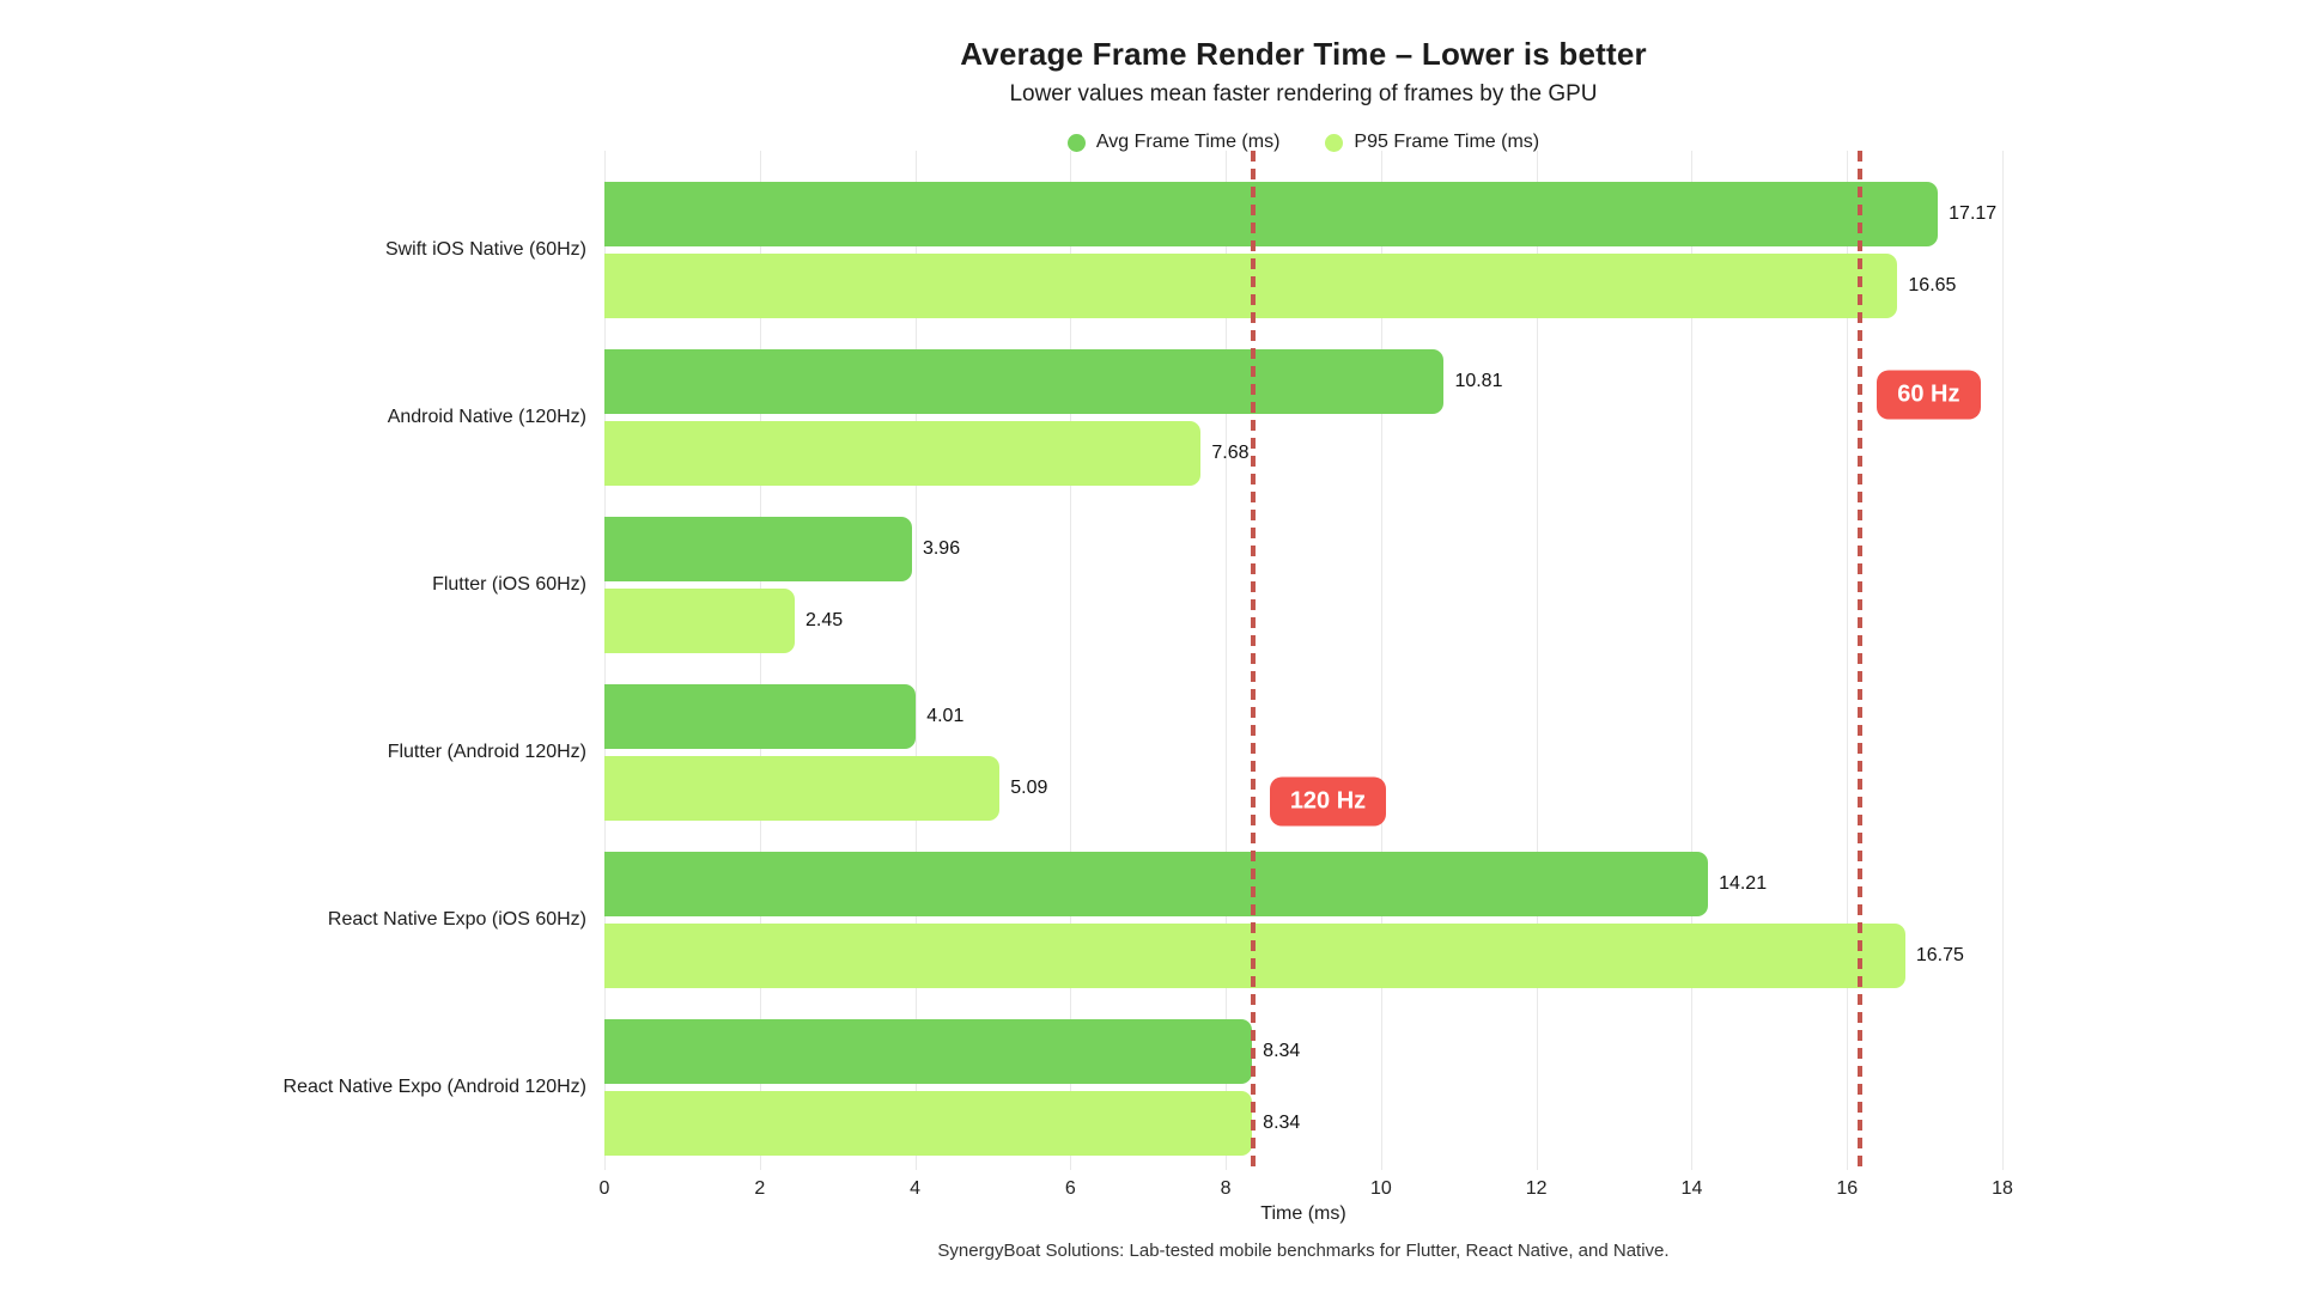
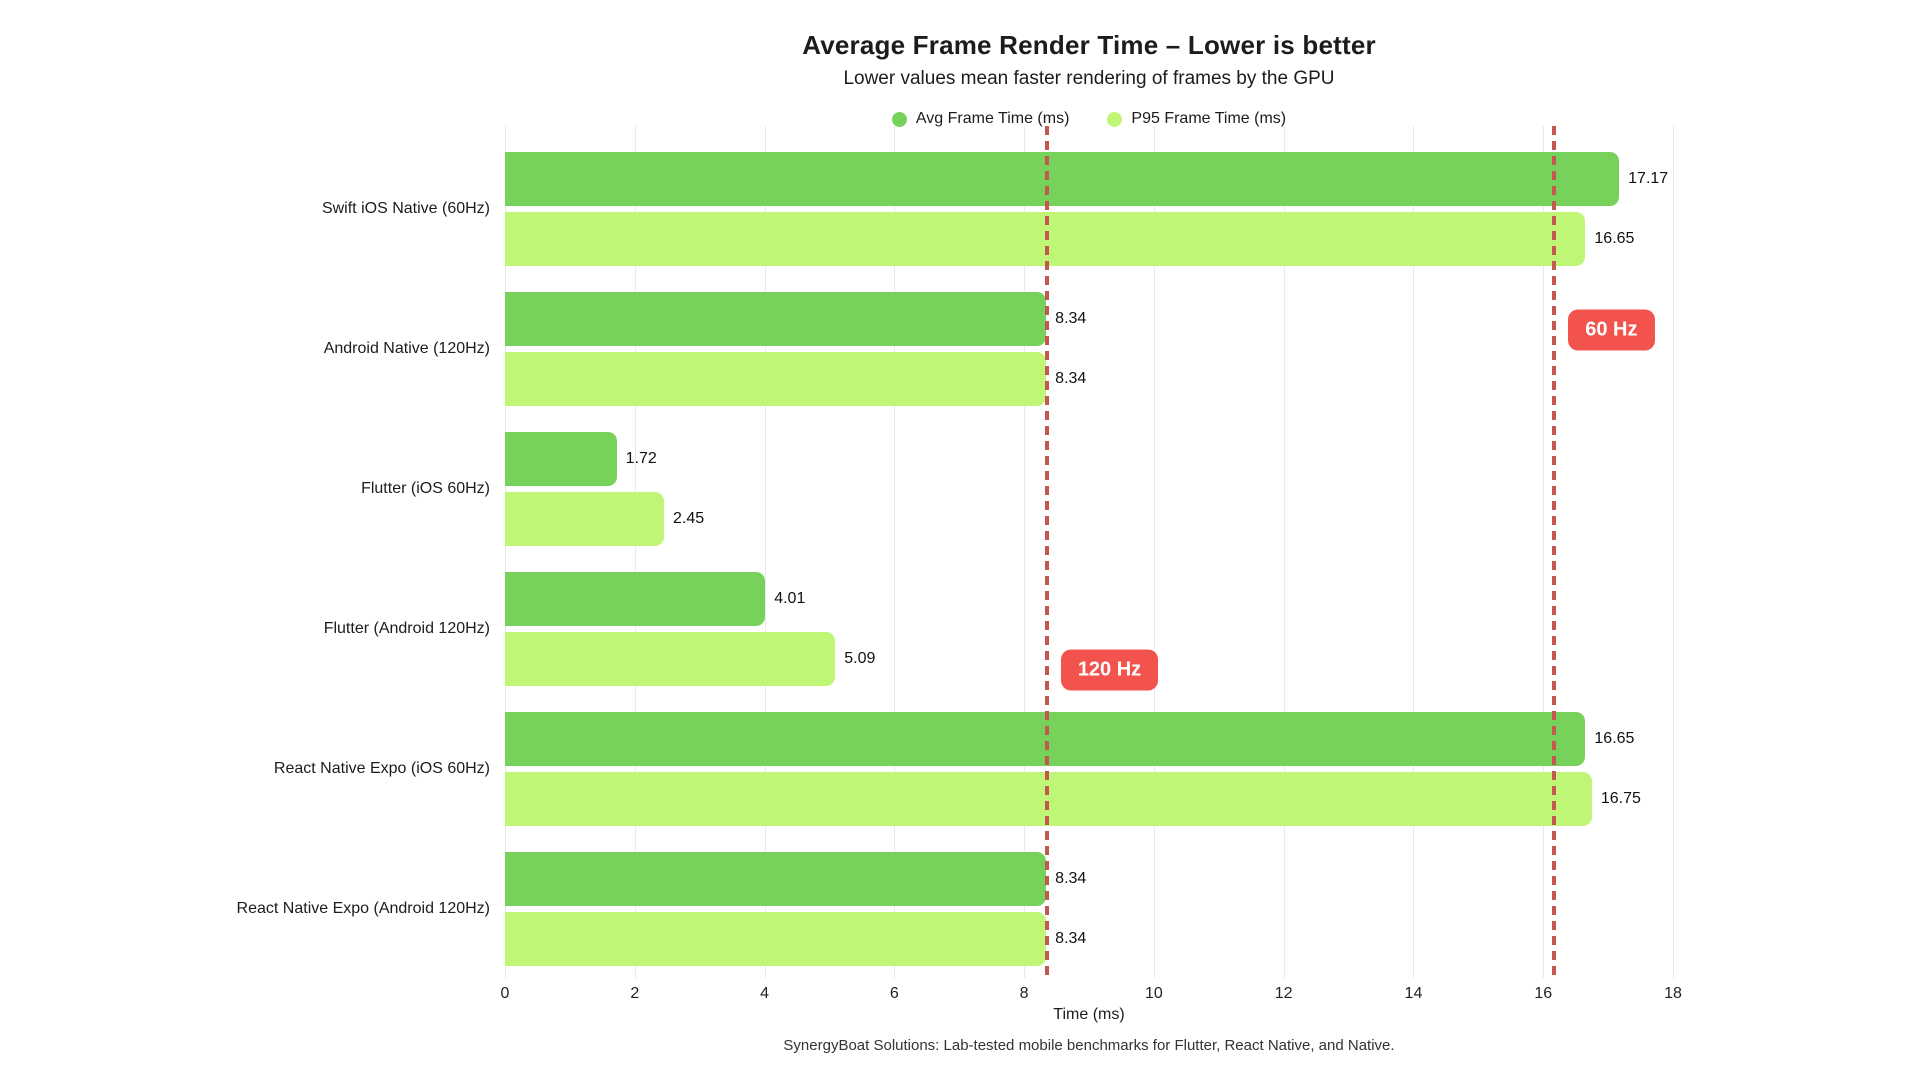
Avg Frame Time (ms)/Android Native (120Hz): 10.81 -> 8.34
P95 Frame Time (ms)/Android Native (120Hz): 7.68 -> 8.34
Avg Frame Time (ms)/Flutter (iOS 60Hz): 3.96 -> 1.72
Avg Frame Time (ms)/React Native Expo (iOS 60Hz): 14.21 -> 16.65
